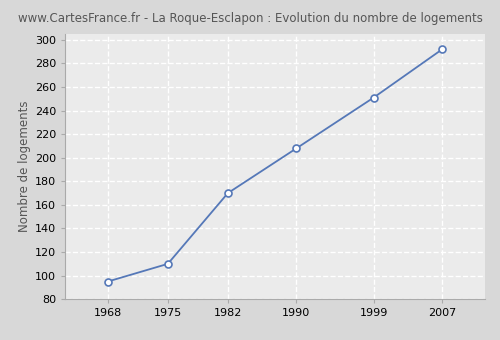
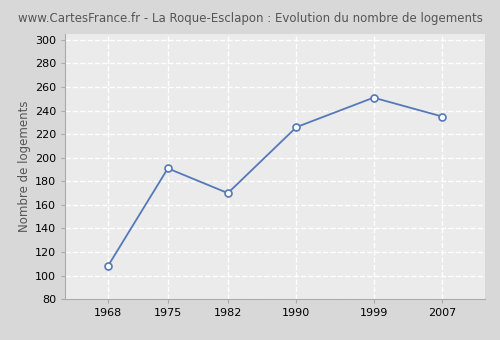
1968: 95 -> 108
1975: 110 -> 191
1990: 208 -> 226
2007: 292 -> 235
